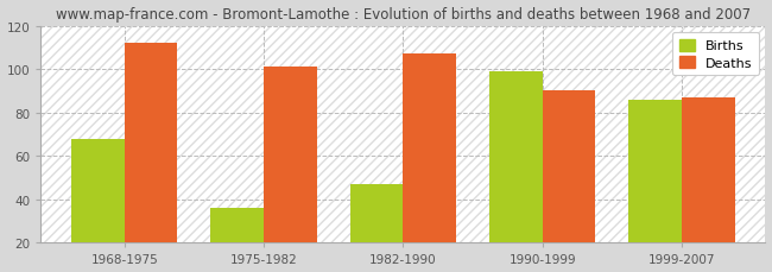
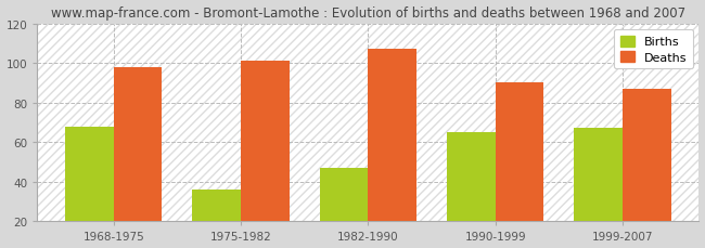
Deaths/1968-1975: 112 -> 98
Births/1990-1999: 99 -> 65
Births/1999-2007: 86 -> 67
